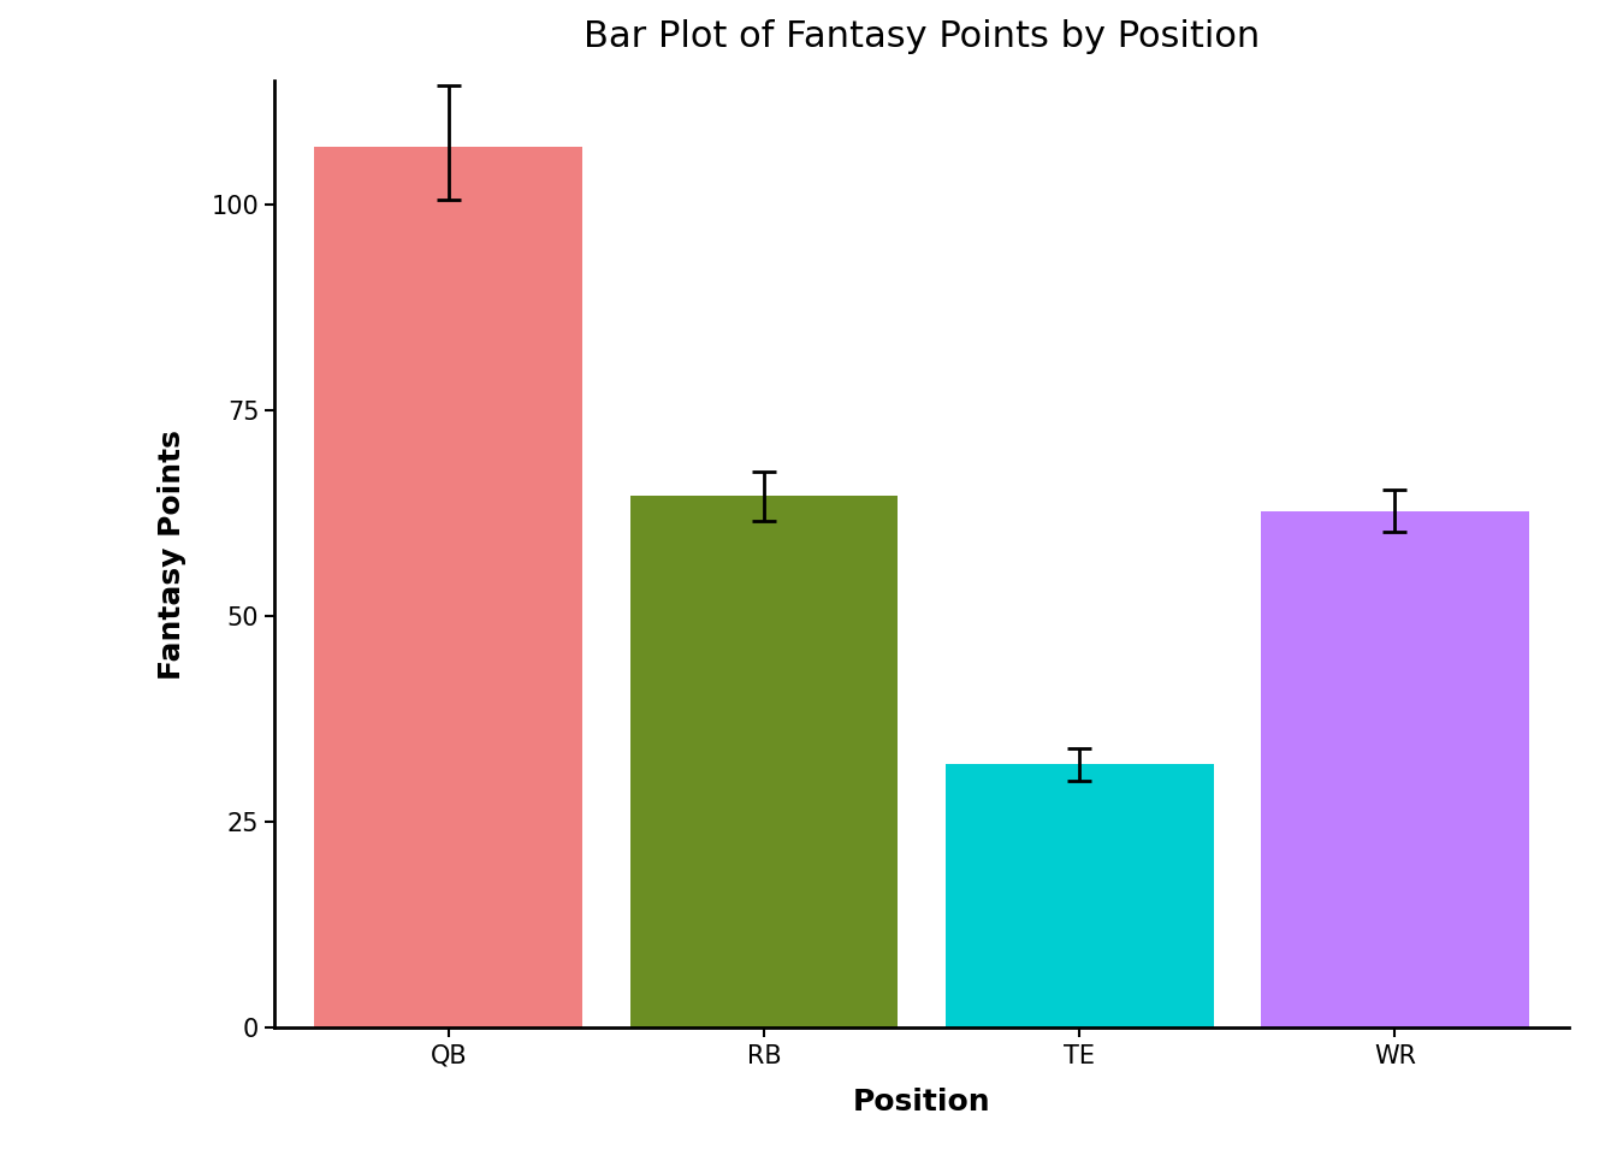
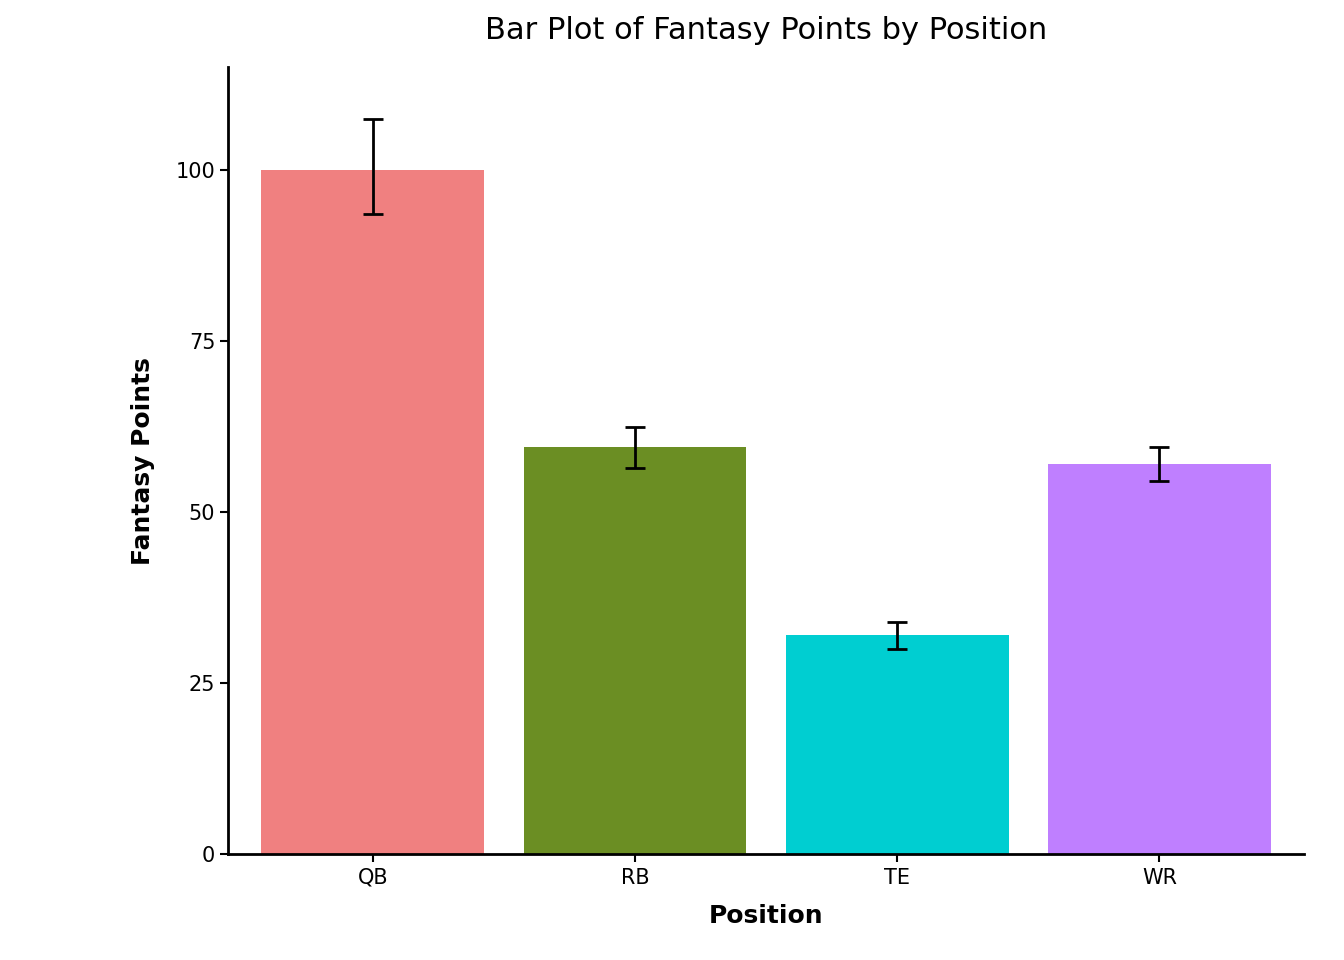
QB: 107.0 -> 100.0
RB: 64.6 -> 59.5
WR: 62.8 -> 57.0
